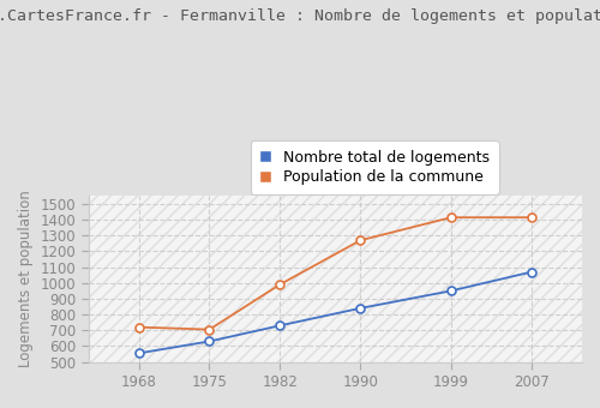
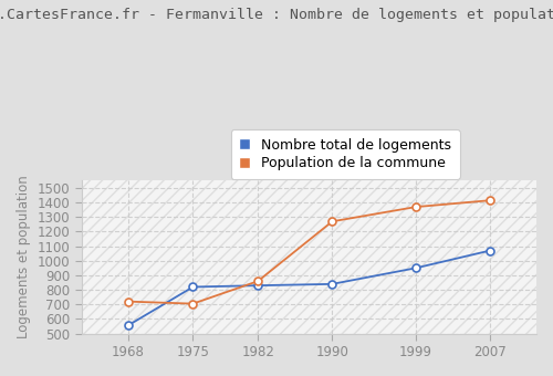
Nombre total de logements/1975: 630 -> 820
Nombre total de logements/1982: 730 -> 830
Population de la commune/1982: 990 -> 860
Population de la commune/1999: 1420 -> 1370
